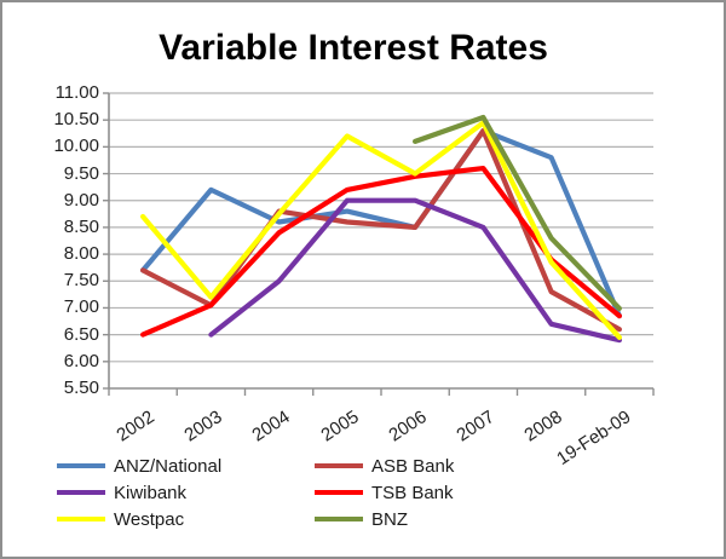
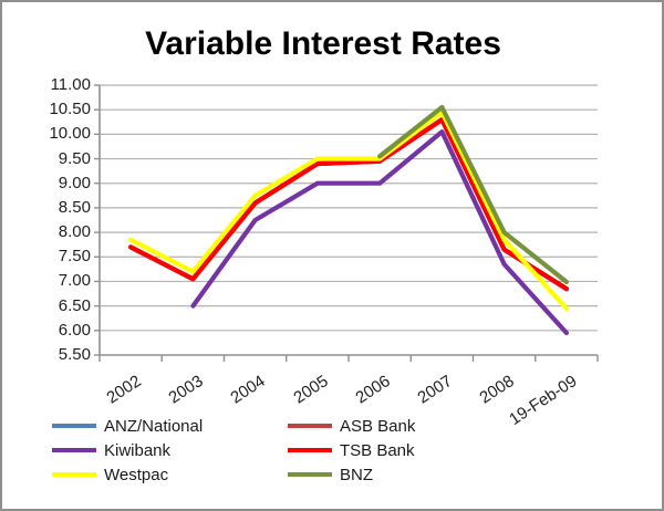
TSB Bank/2002: 6.5 -> 7.7
Westpac/2002: 8.7 -> 7.8
ANZ/National/2003: 9.2 -> 7.0
ASB Bank/2004: 8.8 -> 8.6
Kiwibank/2004: 7.5 -> 8.2
TSB Bank/2004: 8.4 -> 8.6
ANZ/National/2005: 8.8 -> 9.4
ASB Bank/2005: 8.6 -> 9.4
TSB Bank/2005: 9.2 -> 9.4
Westpac/2005: 10.2 -> 9.5
ANZ/National/2006: 8.5 -> 9.4
ASB Bank/2006: 8.5 -> 9.4
BNZ/2006: 10.1 -> 9.6
Kiwibank/2007: 8.5 -> 10.1
TSB Bank/2007: 9.6 -> 10.3
ANZ/National/2008: 9.8 -> 7.7
ASB Bank/2008: 7.3 -> 7.7
Kiwibank/2008: 6.7 -> 7.3
TSB Bank/2008: 7.9 -> 7.7
BNZ/2008: 8.3 -> 8.0
ASB Bank/19-Feb-09: 6.6 -> 6.8
Kiwibank/19-Feb-09: 6.4 -> 6.0
